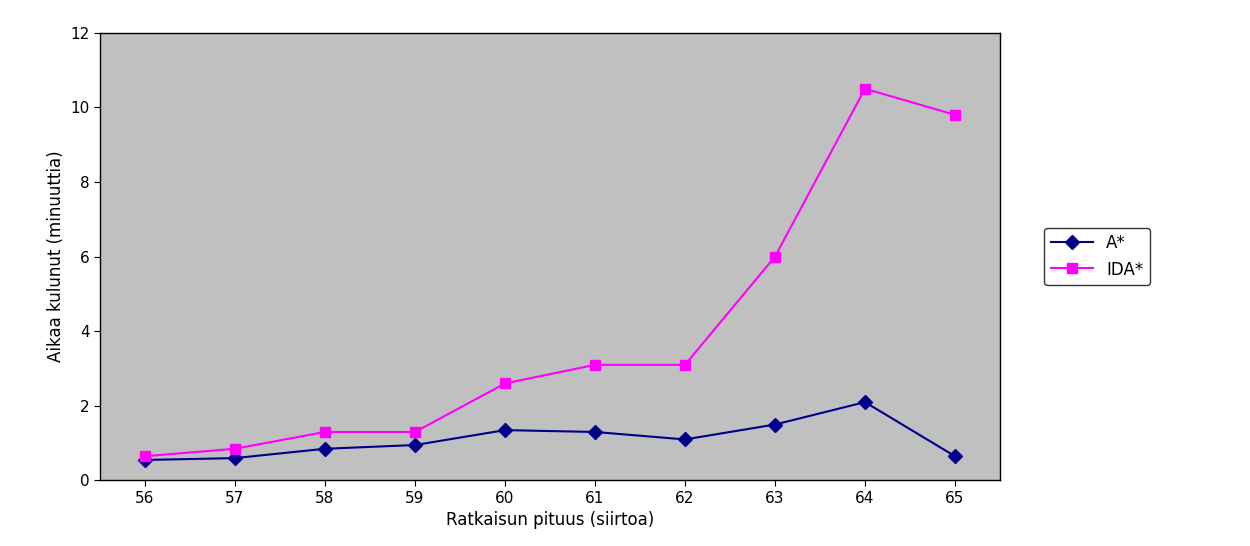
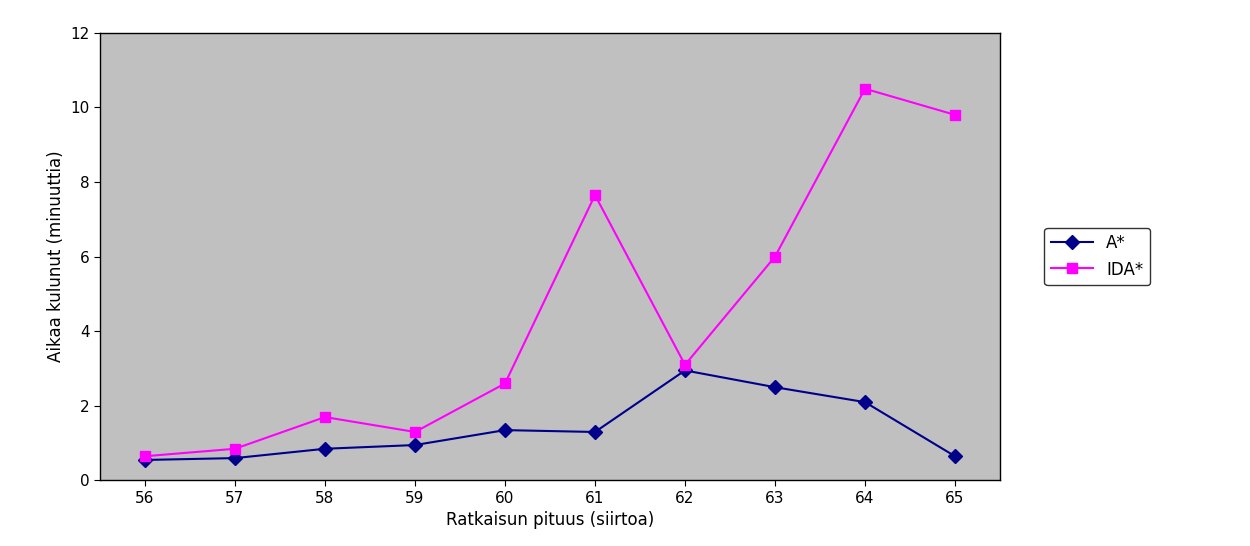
IDA*/58: 1.30 -> 1.70
IDA*/61: 3.10 -> 7.65
A*/62: 1.10 -> 2.95
A*/63: 1.50 -> 2.50
